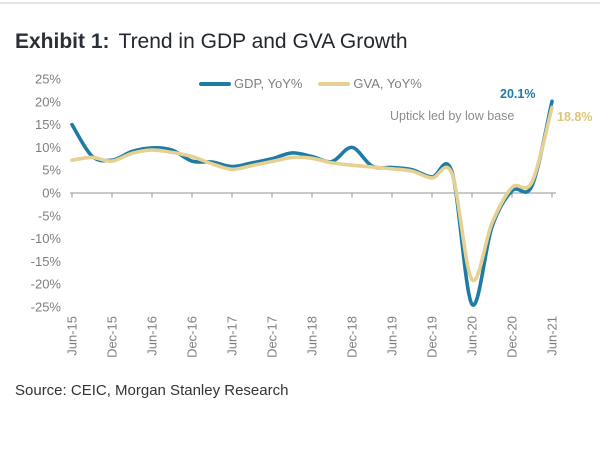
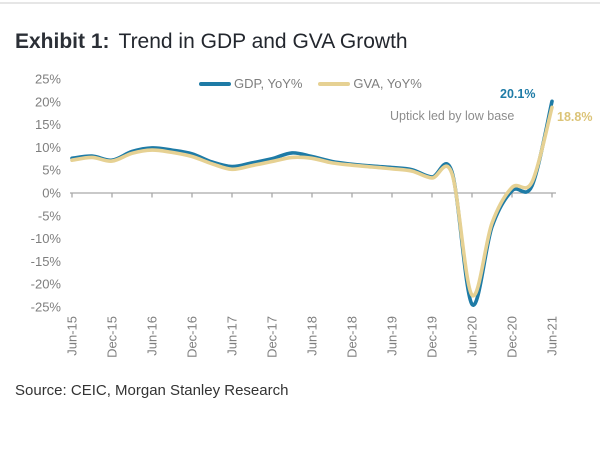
GDP, YoY%/Jun-15: 15% -> 8%
GDP, YoY%/Dec-16: 7% -> 9%
GDP, YoY%/Dec-18: 10% -> 6%
GVA, YoY%/Jun-20: -19% -> -22%
